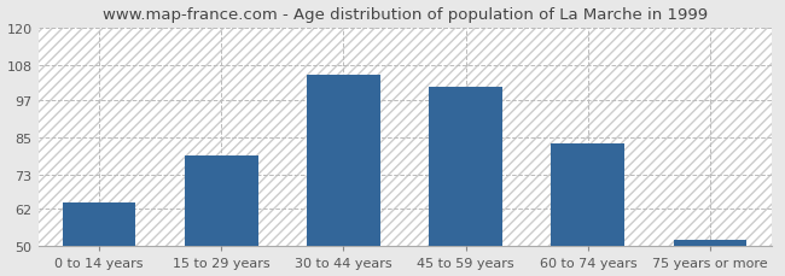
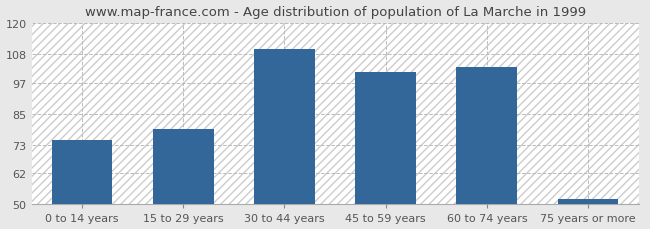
0 to 14 years: 64 -> 75
30 to 44 years: 105 -> 110
60 to 74 years: 83 -> 103
